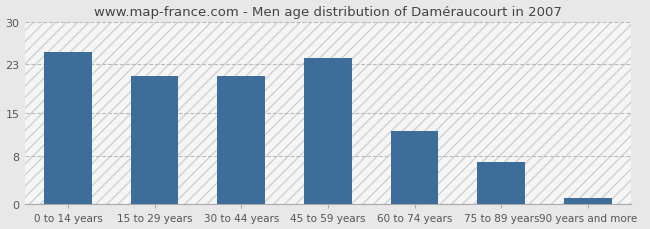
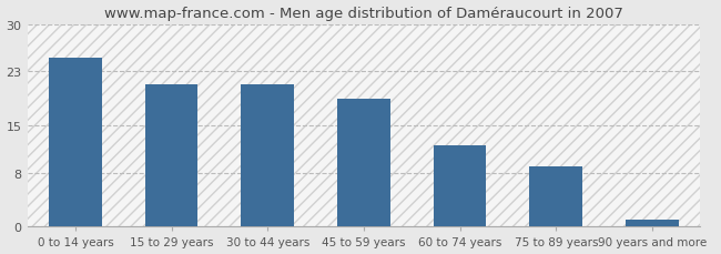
45 to 59 years: 24 -> 19
75 to 89 years: 7 -> 9
